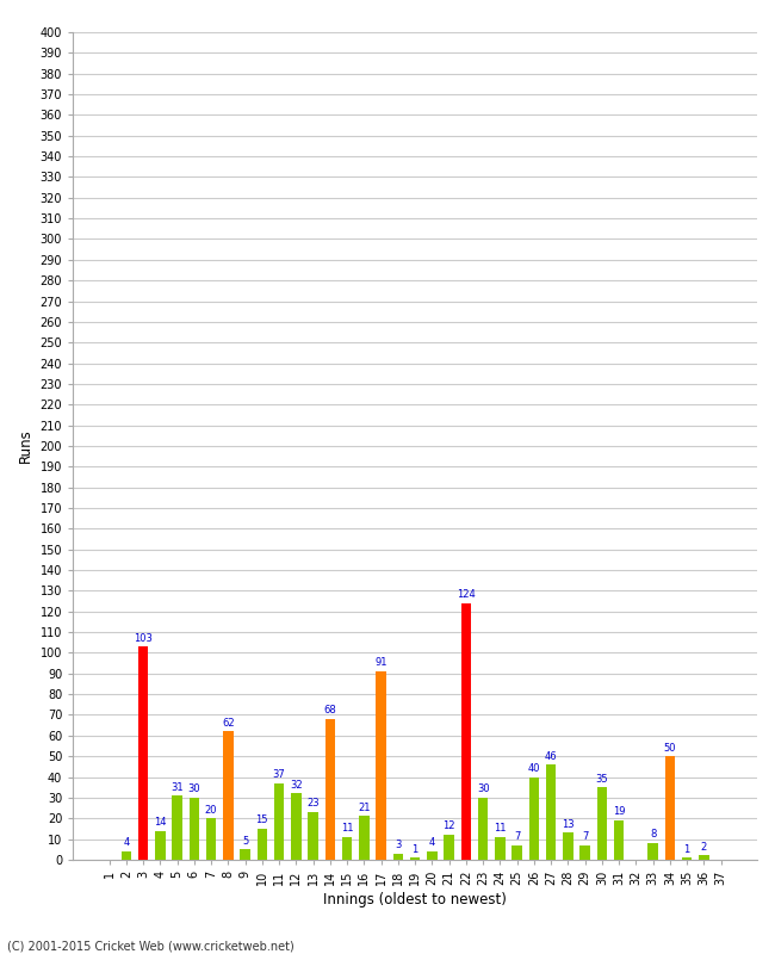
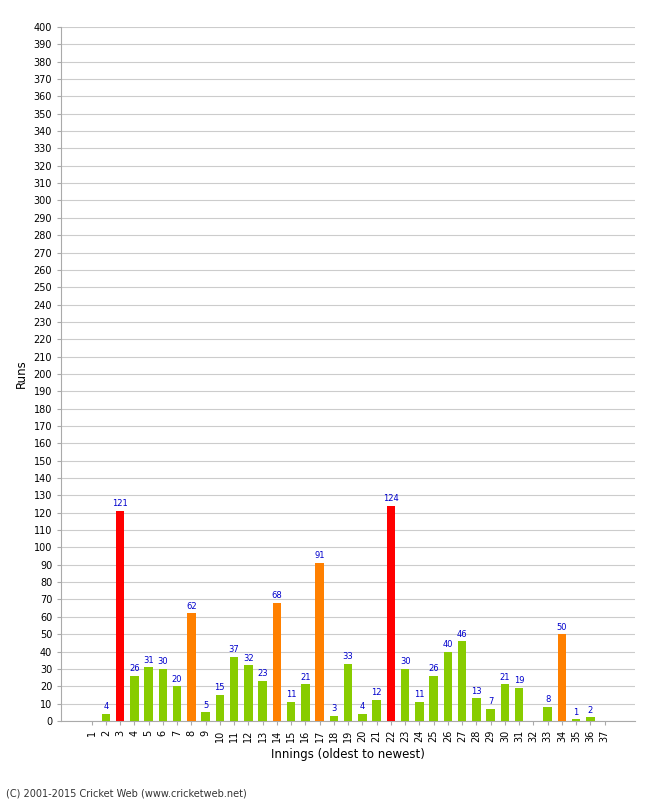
3: 103 -> 121
4: 14 -> 26
19: 1 -> 33
25: 7 -> 26
30: 35 -> 21
